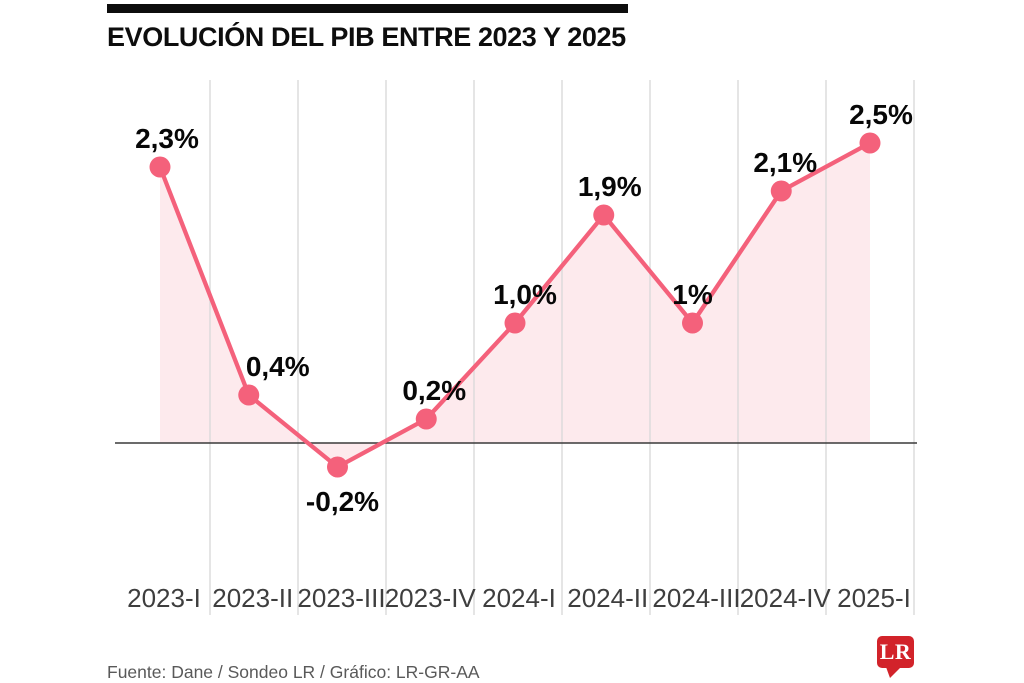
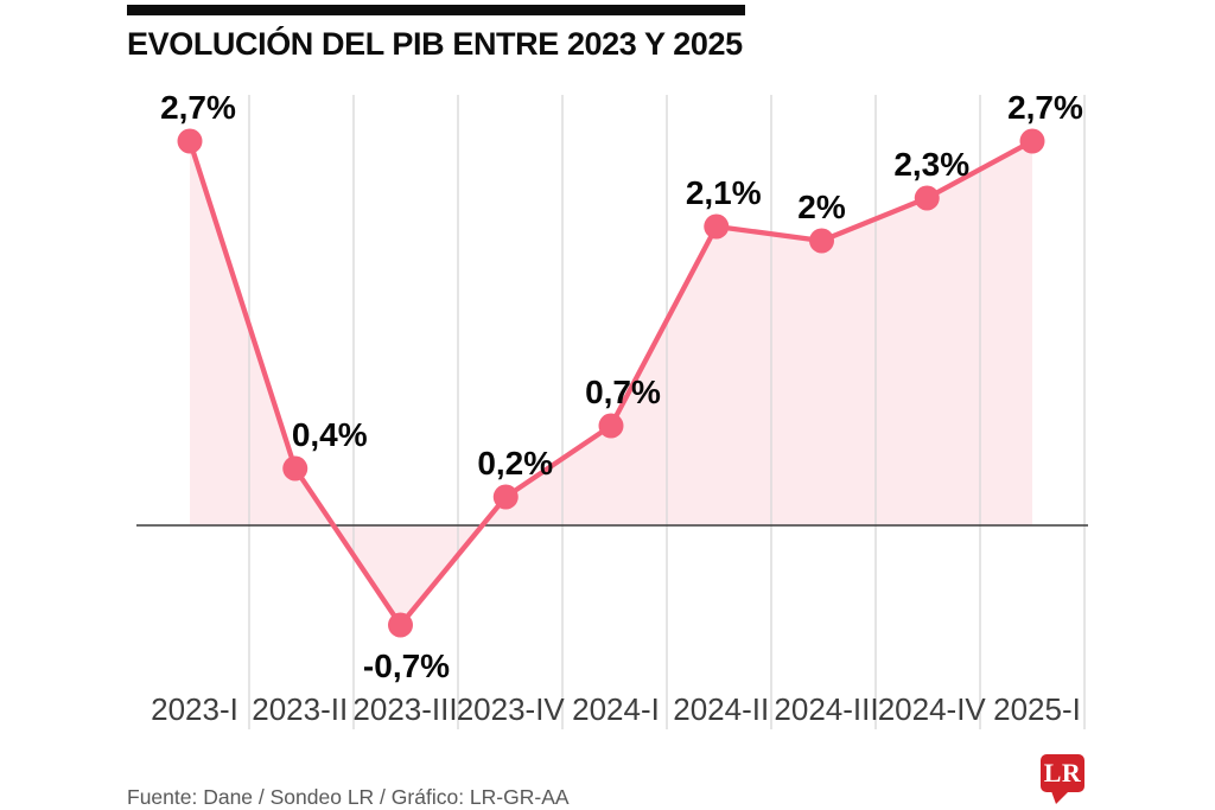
2023-I: 2,3% -> 2,7%
2023-III: -0,2% -> -0,7%
2024-I: 1,0% -> 0,7%
2024-II: 1,9% -> 2,1%
2024-III: 1% -> 2%
2024-IV: 2,1% -> 2,3%
2025-I: 2,5% -> 2,7%
